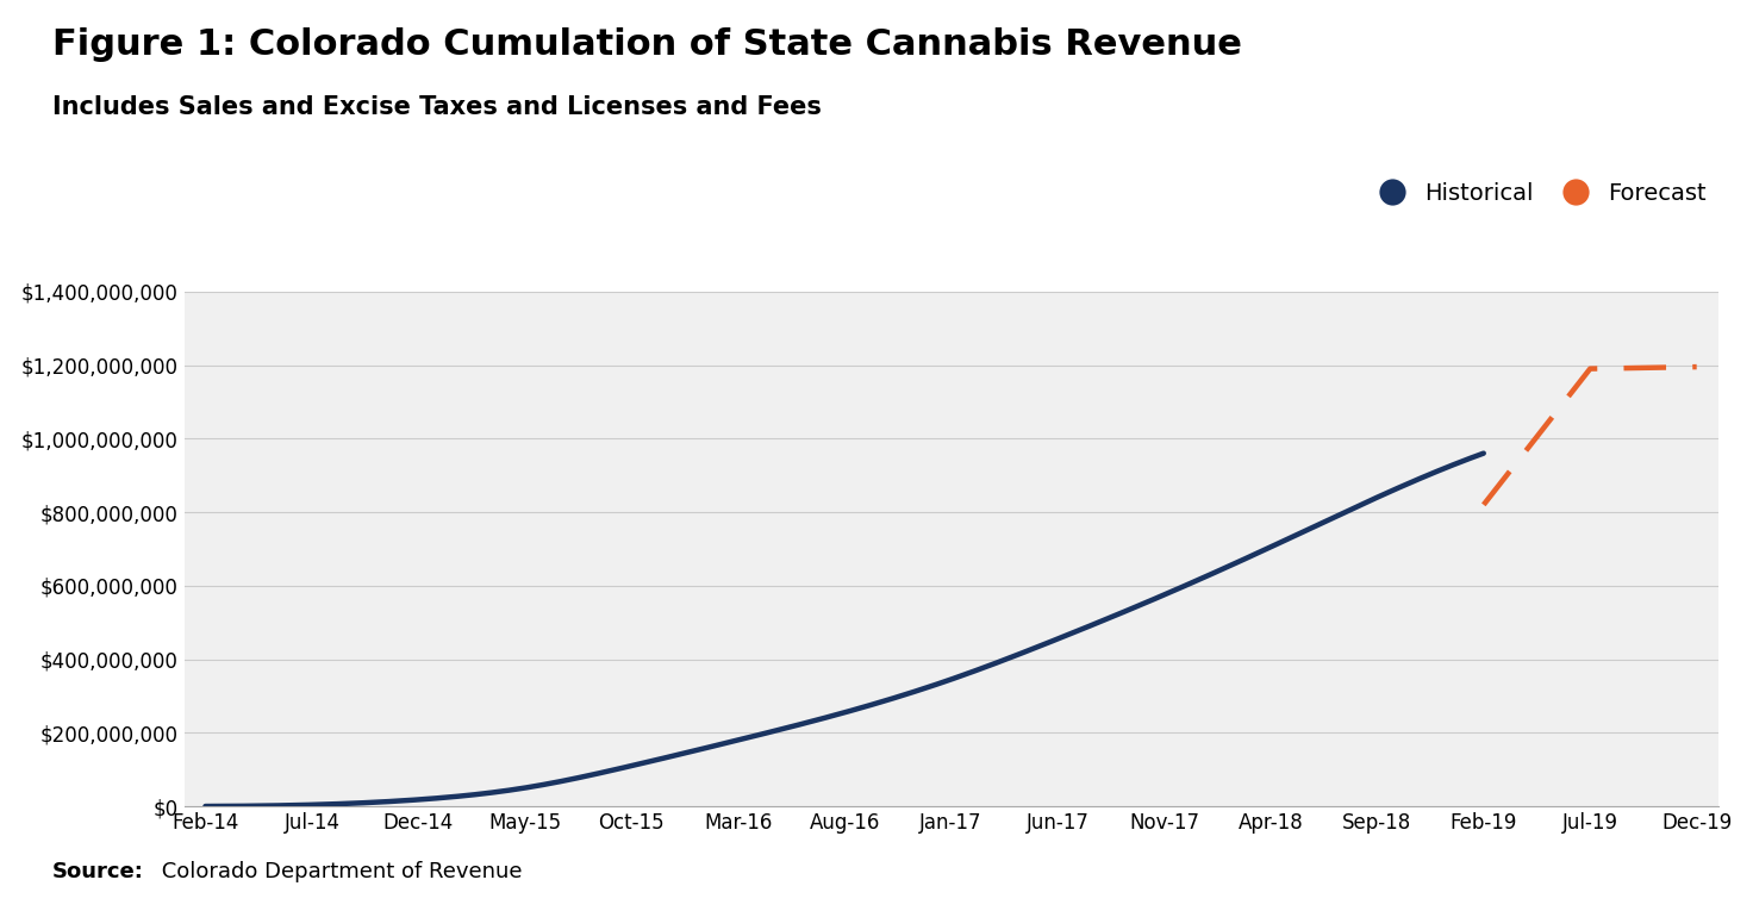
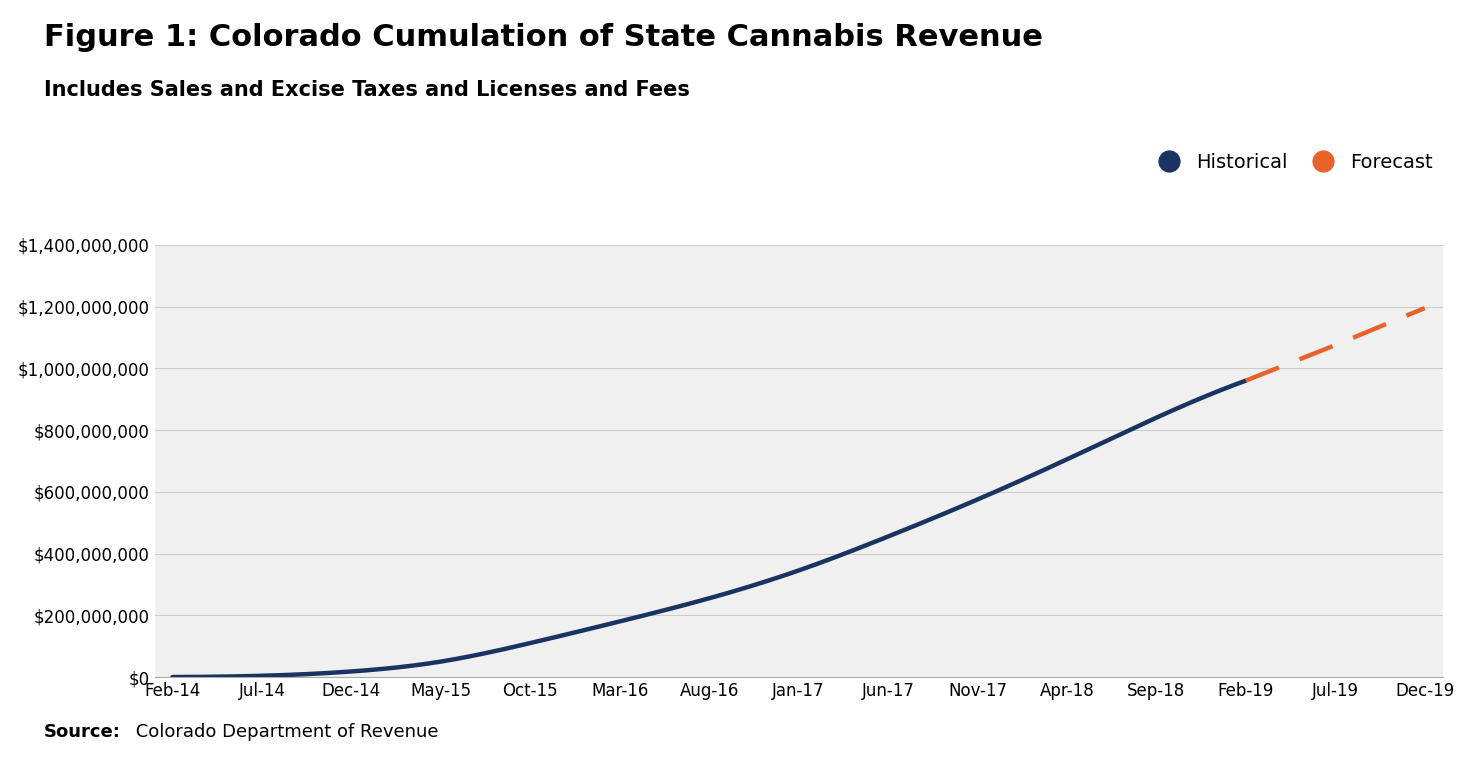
Forecast/Feb-19: $820,000,000 -> $960,000,000
Forecast/Jul-19: $1,190,000,000 -> $1,075,000,000
